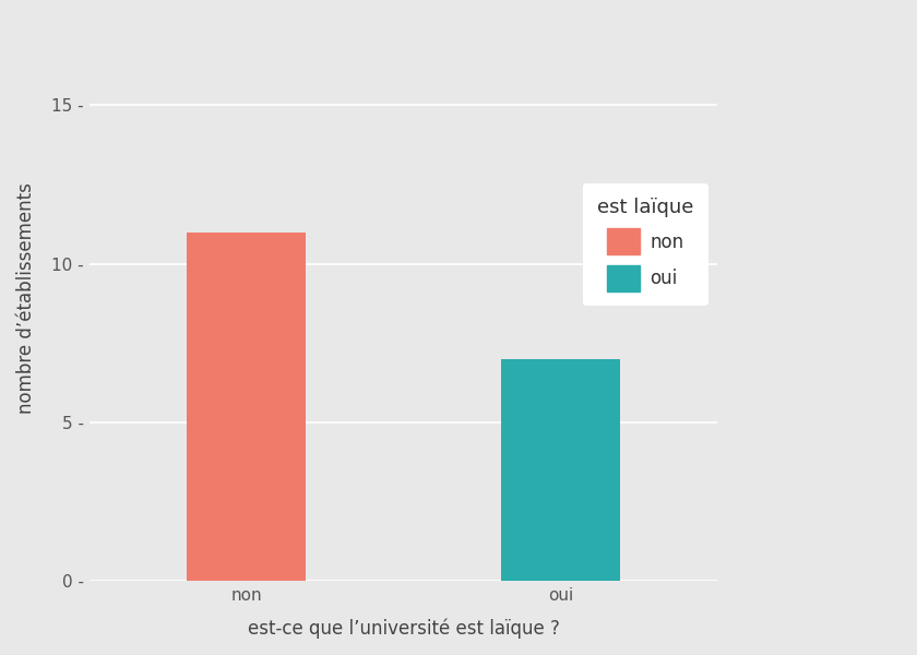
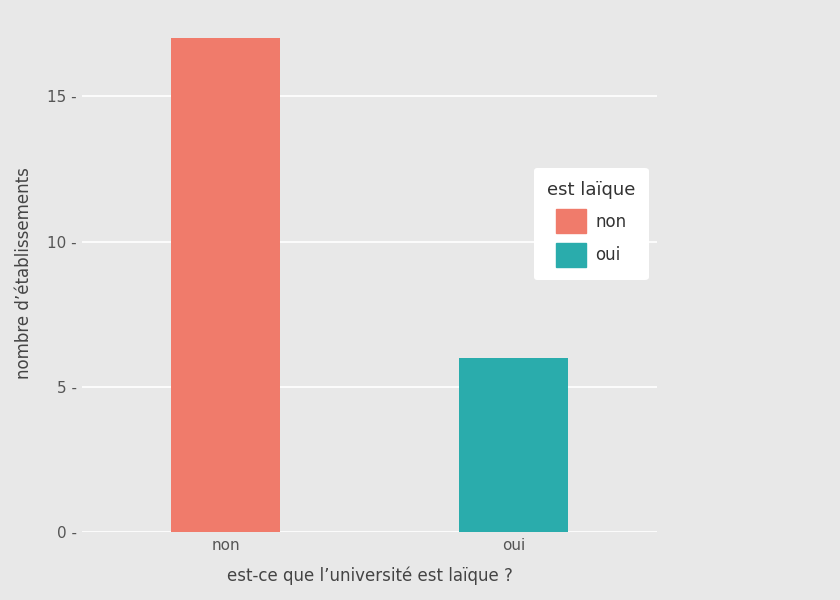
non: 11 - -> 17 -
oui: 7 - -> 6 -
